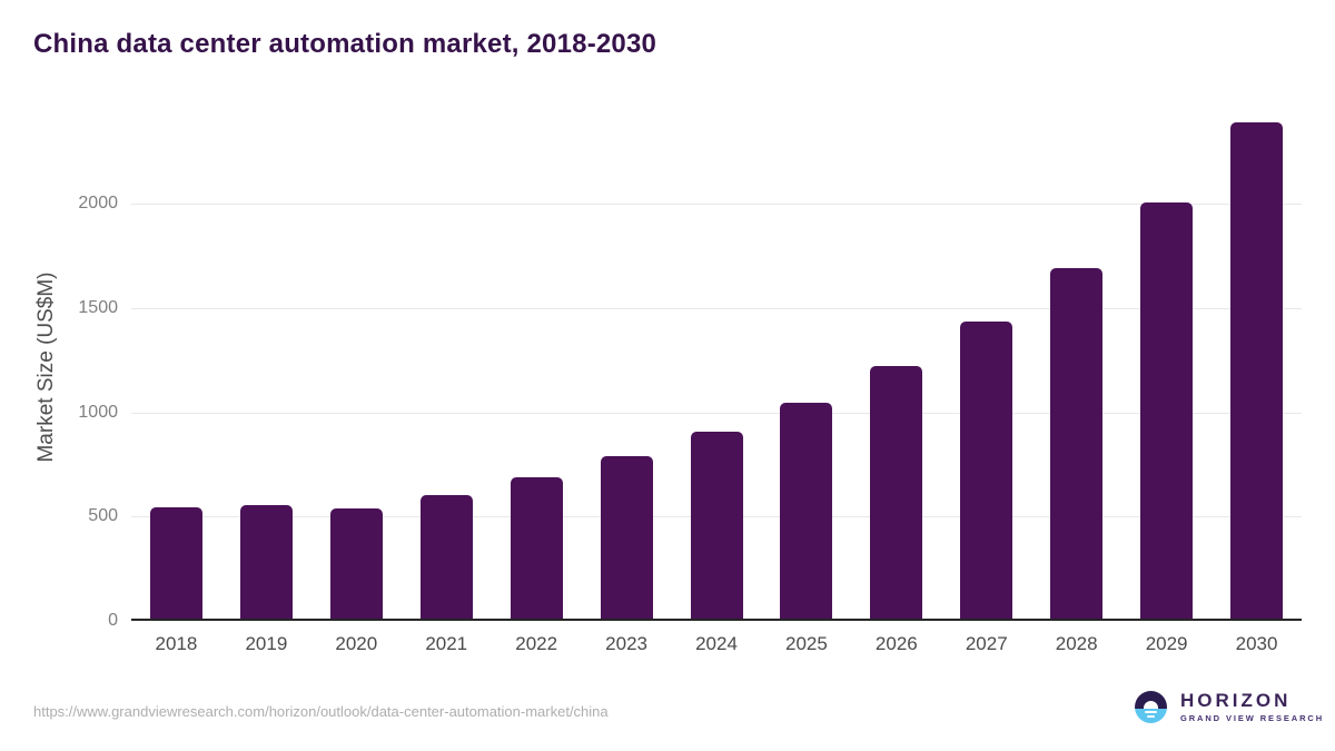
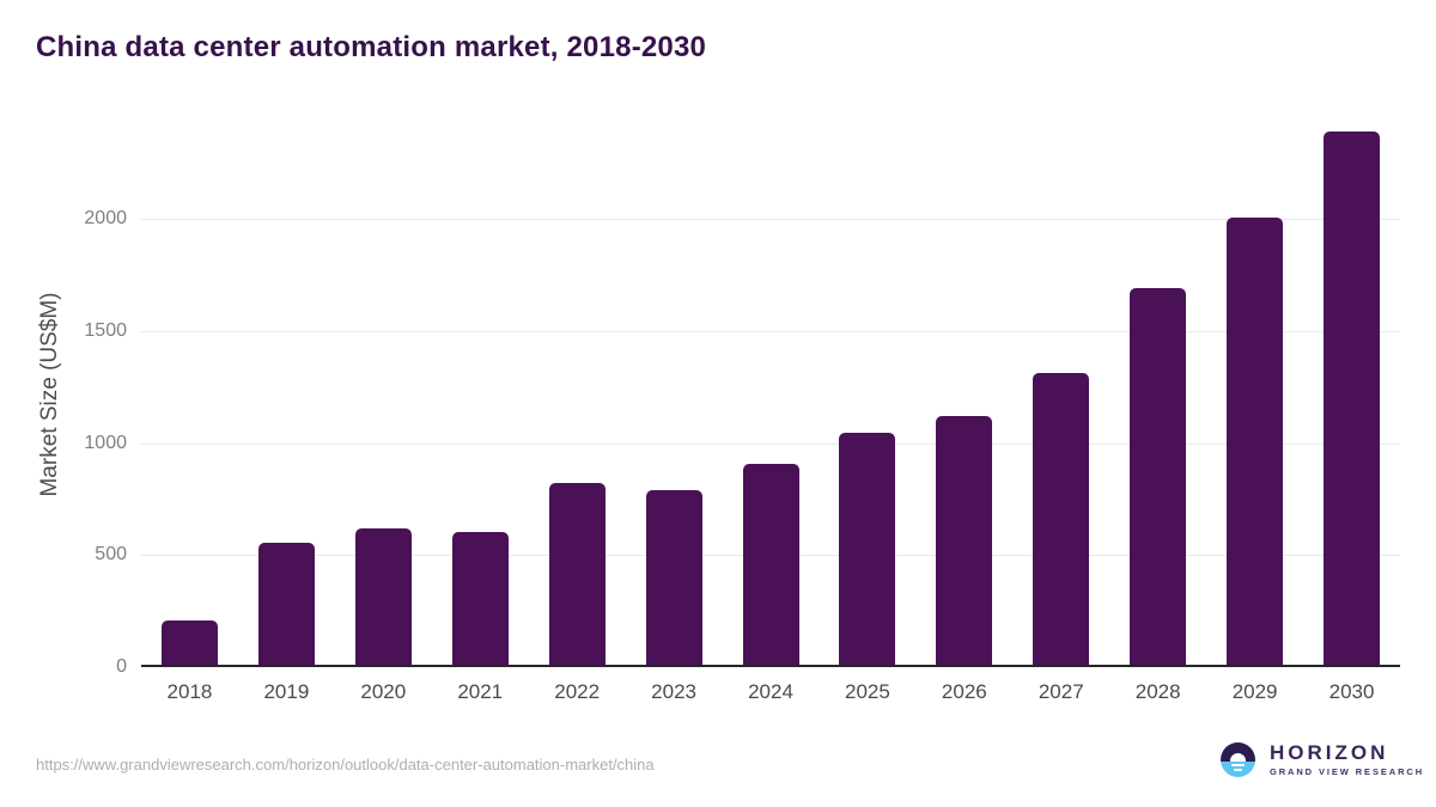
2018: 540 -> 200
2020: 530 -> 610
2022: 680 -> 810
2026: 1210 -> 1110
2027: 1420 -> 1300
